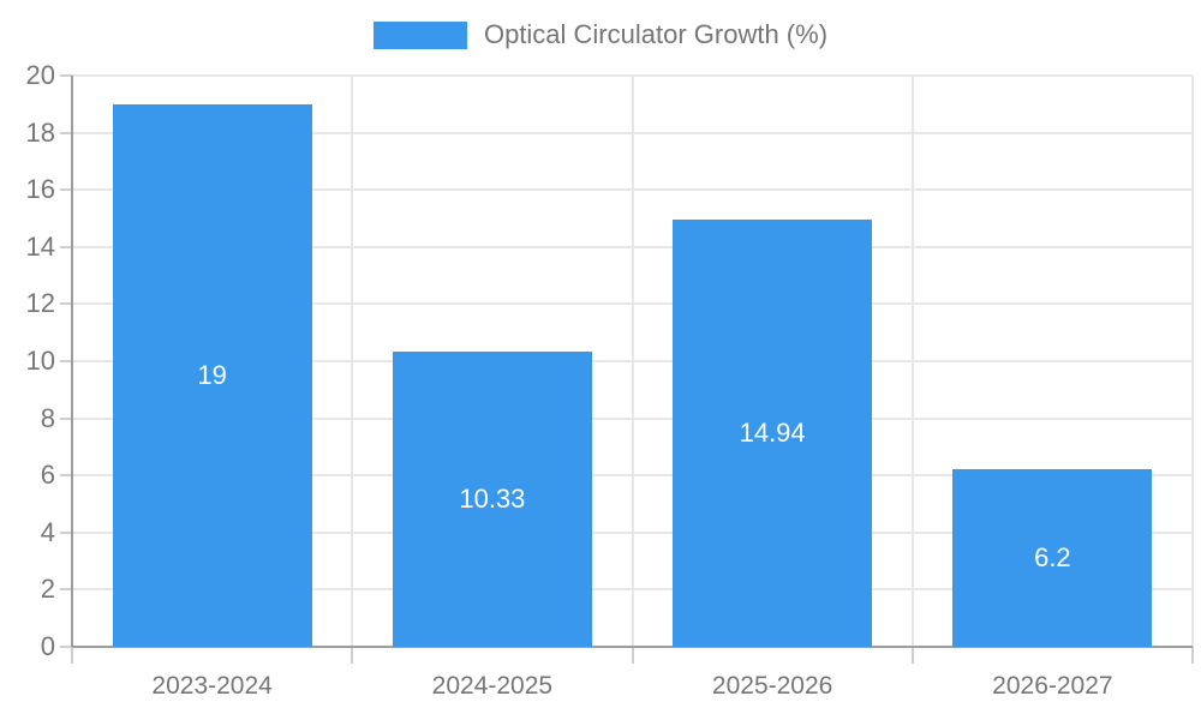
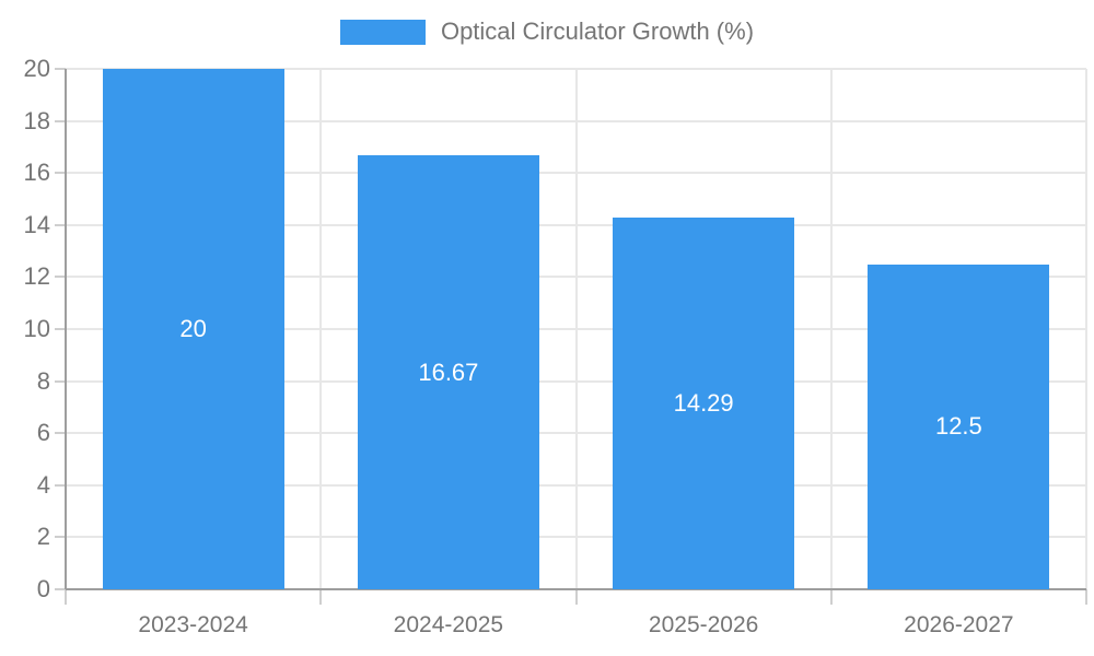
2023-2024: 19 -> 20
2024-2025: 10.33 -> 16.67
2025-2026: 14.94 -> 14.29
2026-2027: 6.2 -> 12.5
